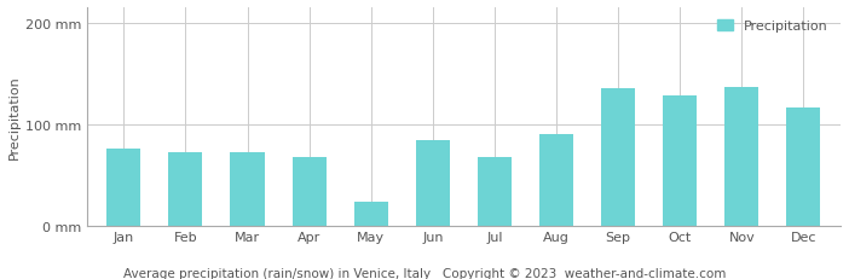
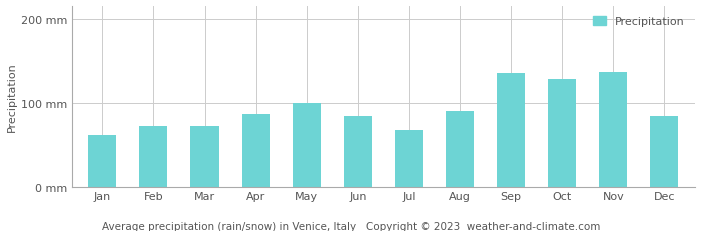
Jan: 76 mm -> 62 mm
Apr: 68 mm -> 87 mm
May: 24 mm -> 99 mm
Dec: 116 mm -> 84 mm
